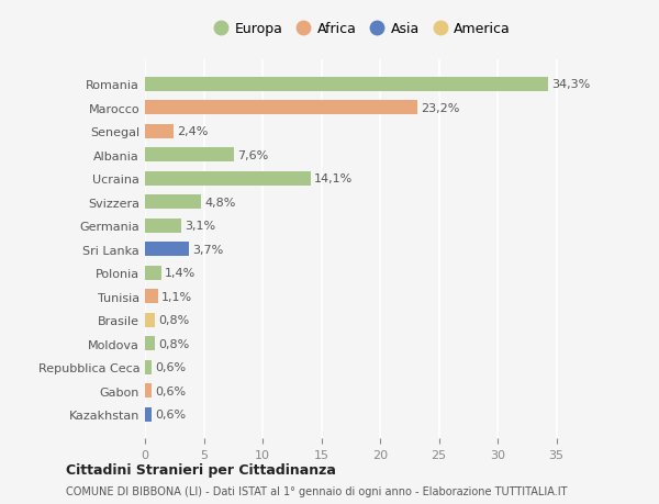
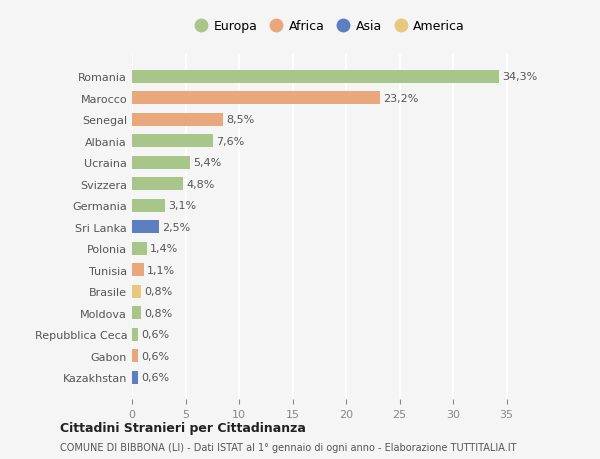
Senegal: 2,4% -> 8,5%
Ucraina: 14,1% -> 5,4%
Sri Lanka: 3,7% -> 2,5%
